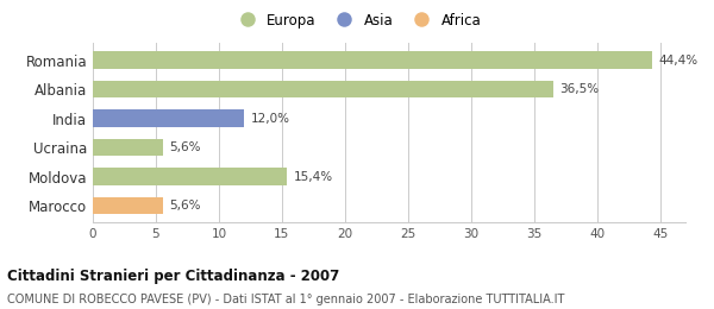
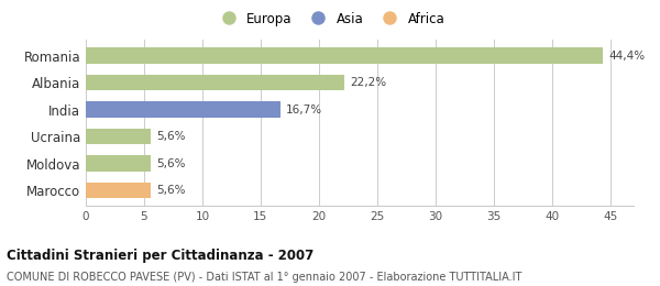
Albania: 36,5% -> 22,2%
India: 12,0% -> 16,7%
Moldova: 15,4% -> 5,6%
